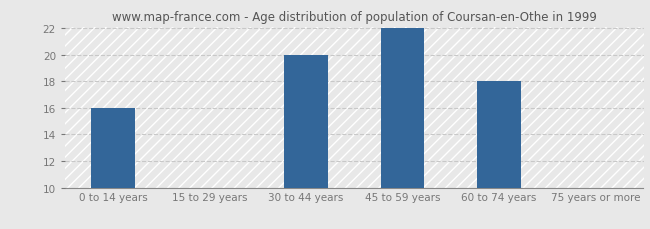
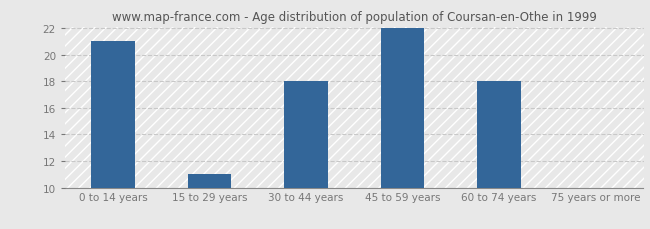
0 to 14 years: 16 -> 21
15 to 29 years: 10 -> 11
30 to 44 years: 20 -> 18
